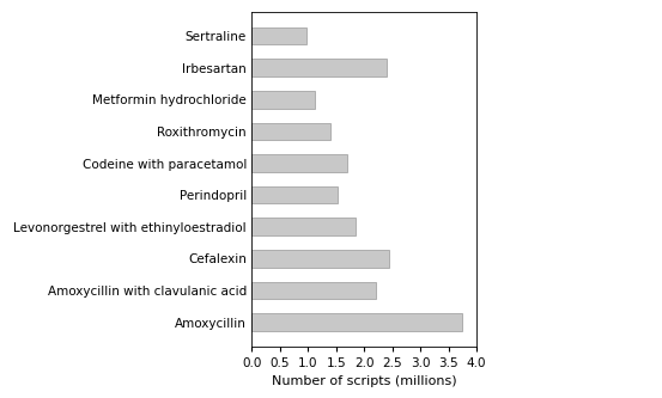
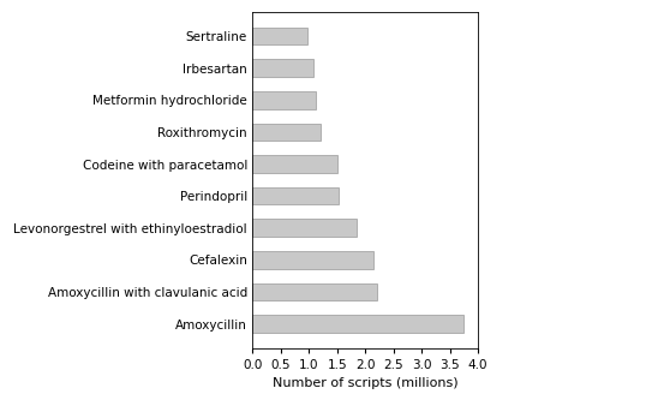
Irbesartan: 2.40 -> 1.08
Roxithromycin: 1.40 -> 1.22
Codeine with paracetamol: 1.70 -> 1.50
Cefalexin: 2.45 -> 2.15
